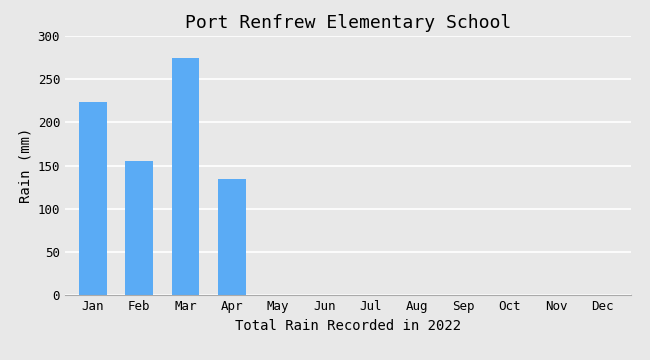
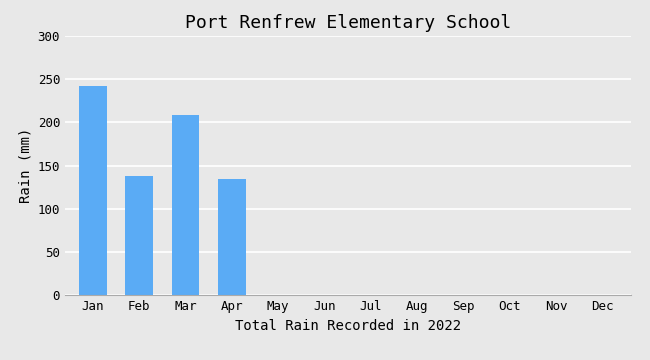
Jan: 224 -> 242
Feb: 155 -> 138
Mar: 275 -> 208
